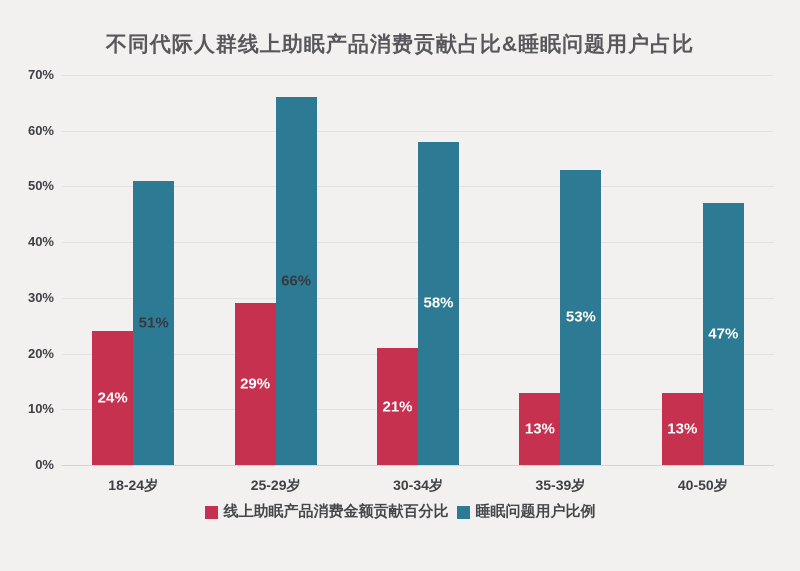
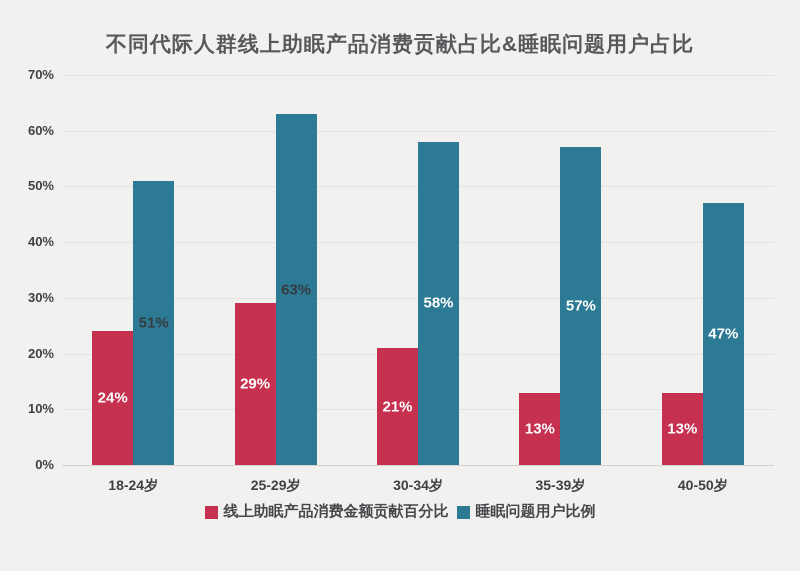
睡眠问题用户比例/25-29岁: 66% -> 63%
睡眠问题用户比例/35-39岁: 53% -> 57%
